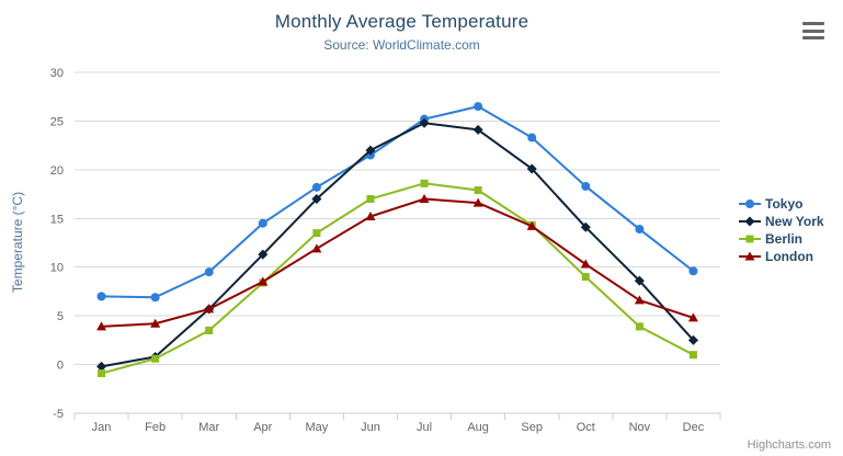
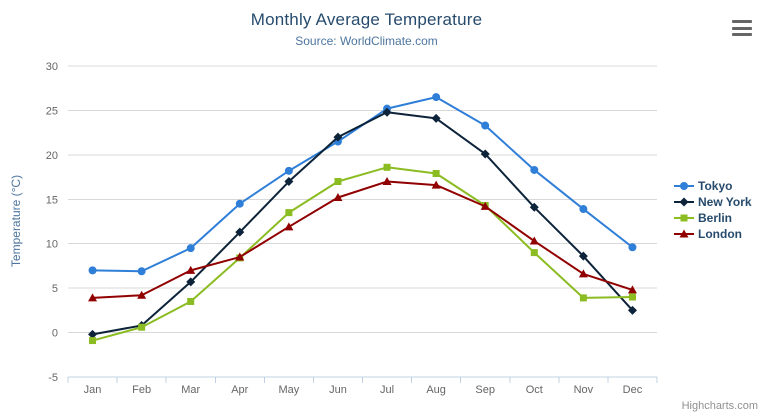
London/Mar: 6 -> 7
Berlin/Dec: 1 -> 4
